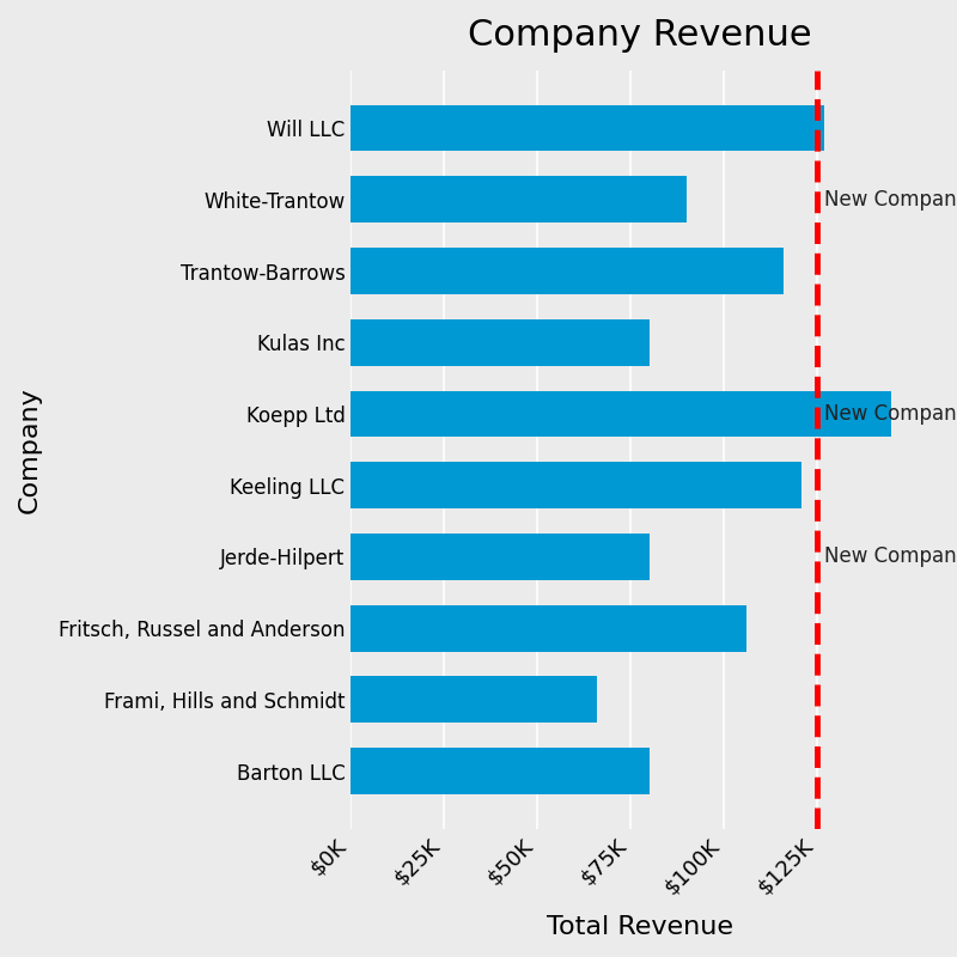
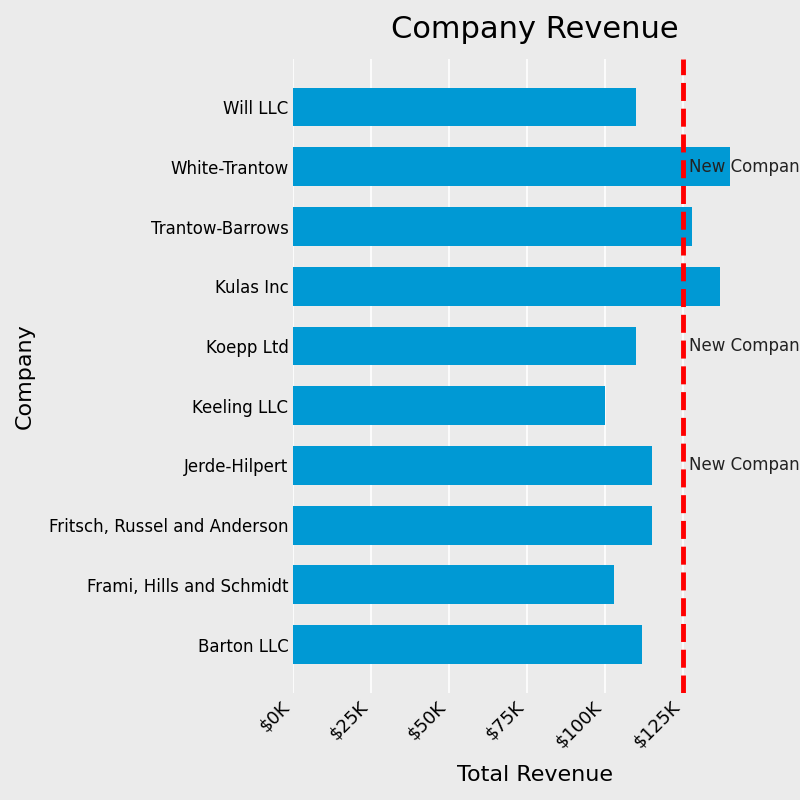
Will LLC: $127K -> $110K
White-Trantow: $90K -> $140K
Trantow-Barrows: $116K -> $128K
Kulas Inc: $80K -> $137K
Koepp Ltd: $145K -> $110K
Keeling LLC: $121K -> $100K
Jerde-Hilpert: $80K -> $115K
Fritsch, Russel and Anderson: $106K -> $115K
Frami, Hills and Schmidt: $66K -> $103K
Barton LLC: $80K -> $112K
